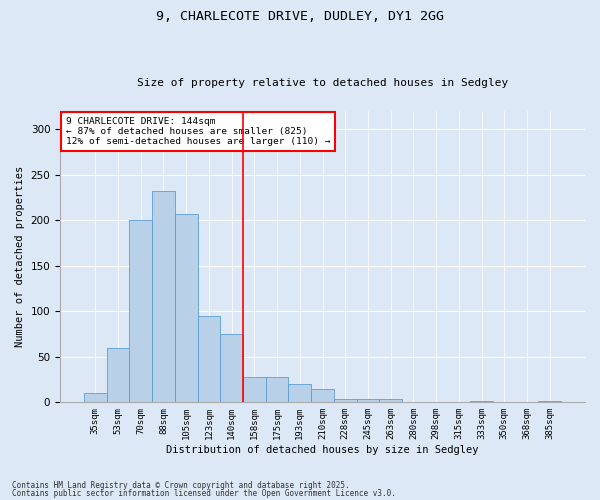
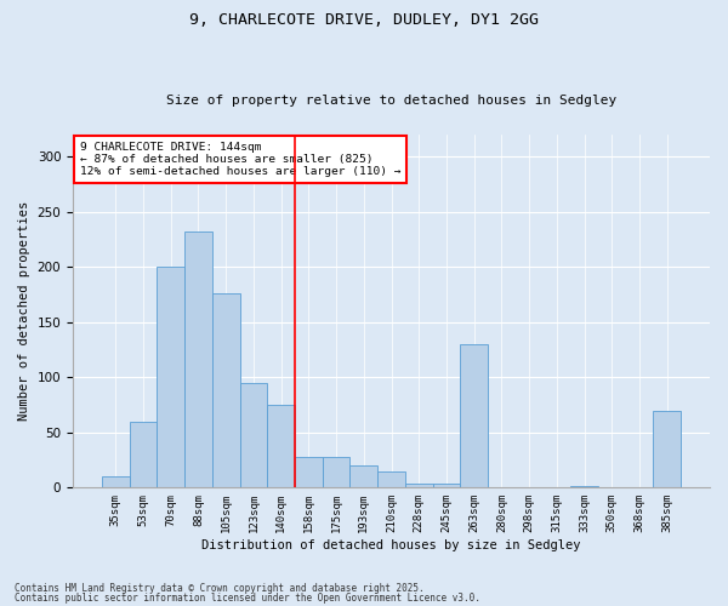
105sqm: 207 -> 176
263sqm: 4 -> 130
385sqm: 2 -> 70
